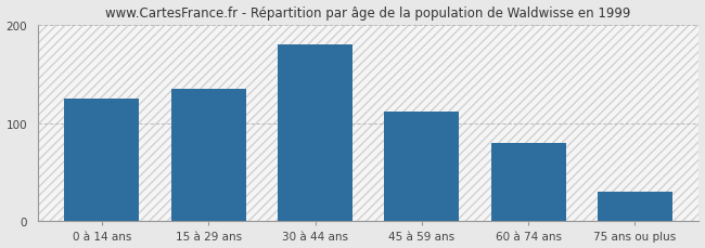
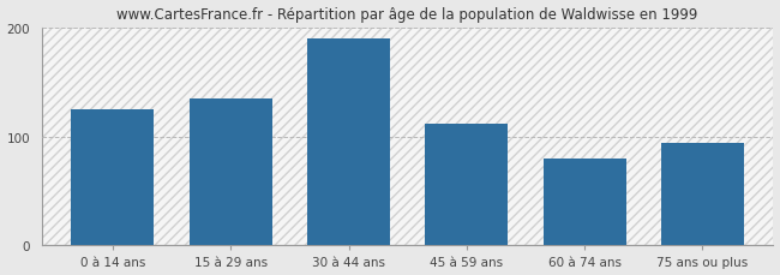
30 à 44 ans: 180 -> 190
75 ans ou plus: 30 -> 94
